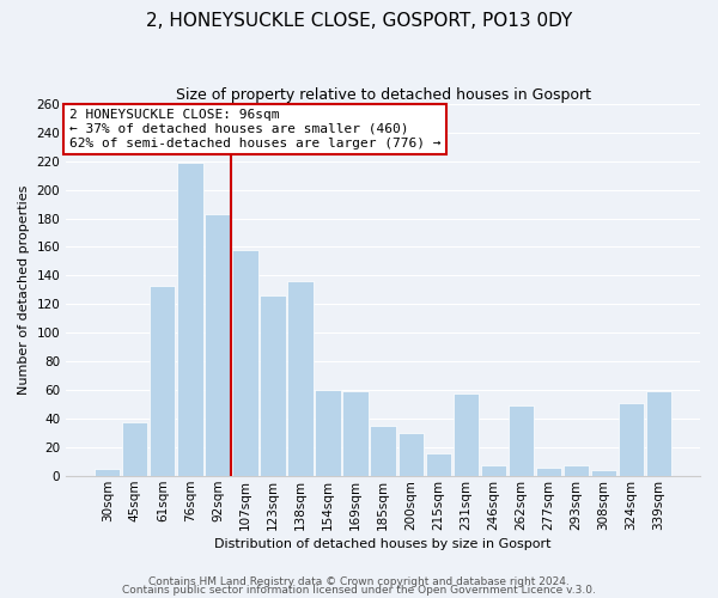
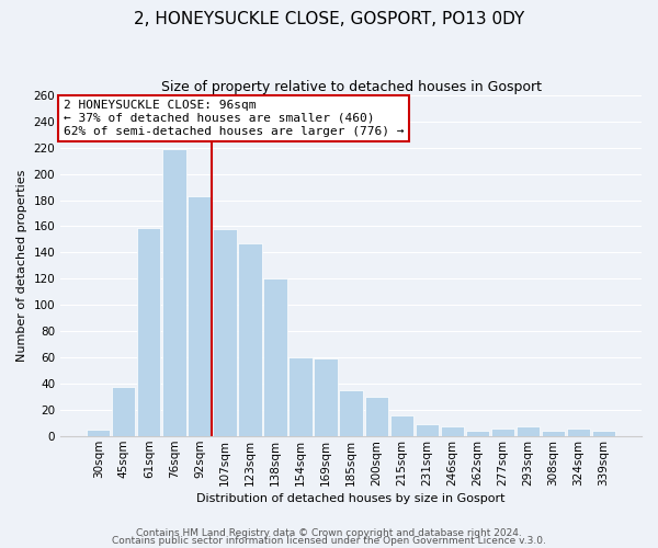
61sqm: 133 -> 159
123sqm: 126 -> 147
138sqm: 136 -> 120
231sqm: 58 -> 9
262sqm: 49 -> 4
324sqm: 51 -> 6
339sqm: 59 -> 4
